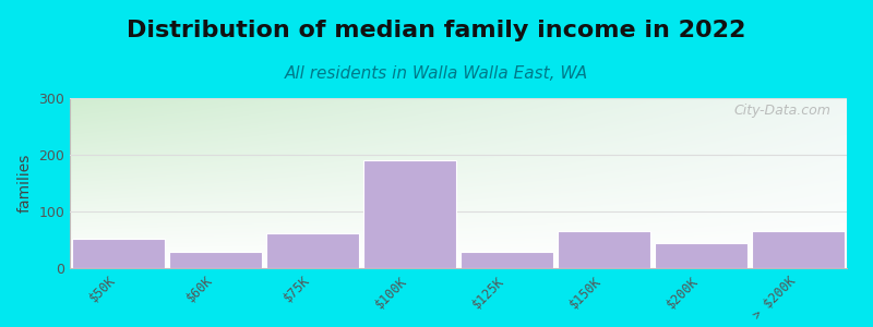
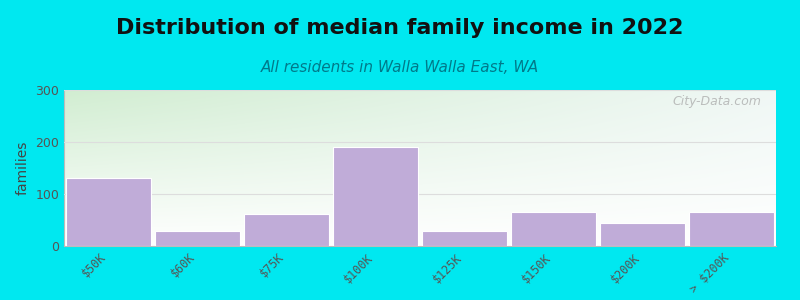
$50K: 52 -> 130
